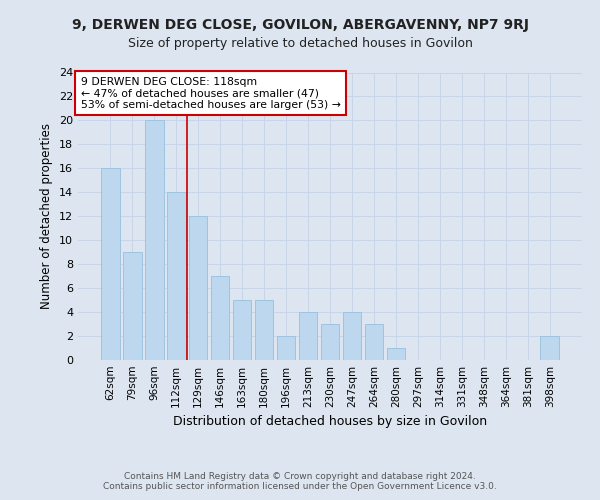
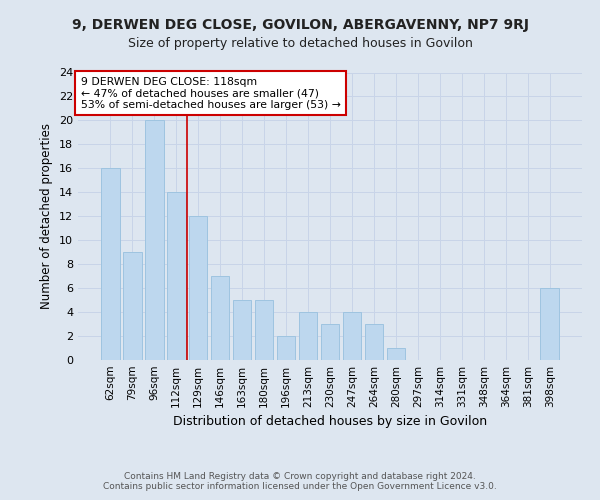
398sqm: 2 -> 6
